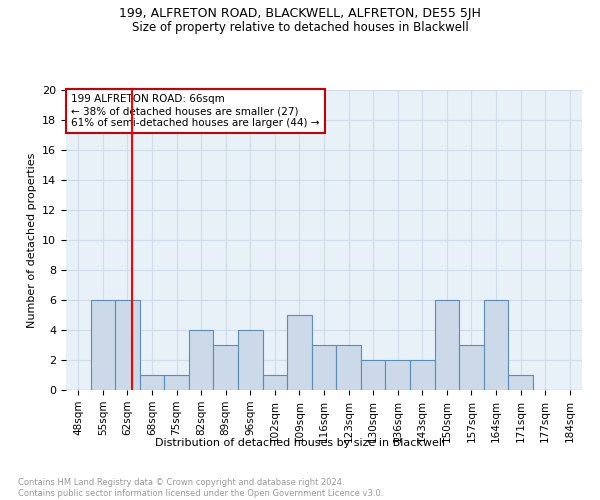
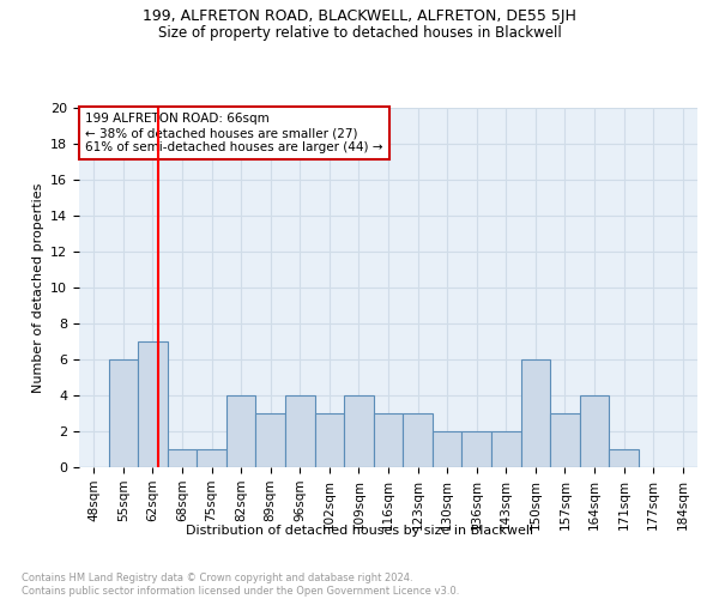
62sqm: 6 -> 7
102sqm: 1 -> 3
109sqm: 5 -> 4
164sqm: 6 -> 4
